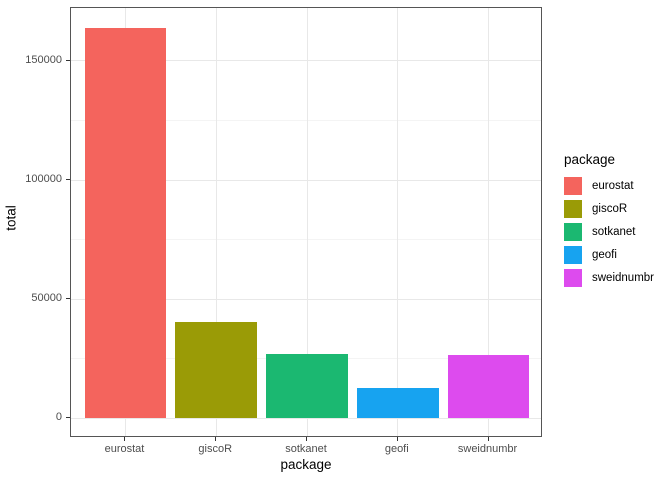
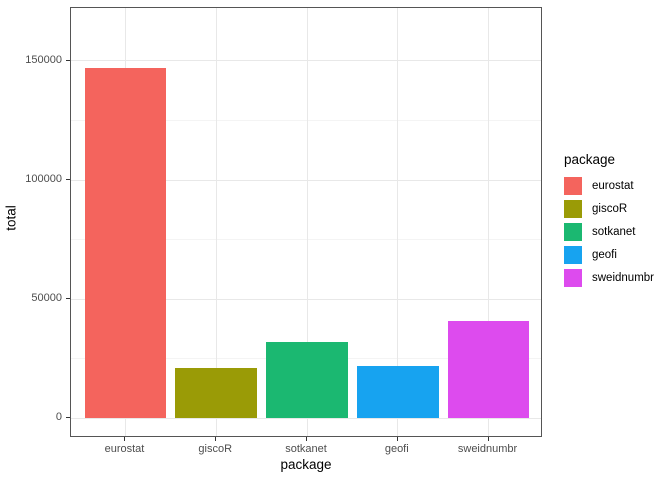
eurostat: 164000 -> 147000
giscoR: 41000 -> 21000
sotkanet: 27000 -> 32000
geofi: 13000 -> 22000
sweidnumbr: 27000 -> 41000
